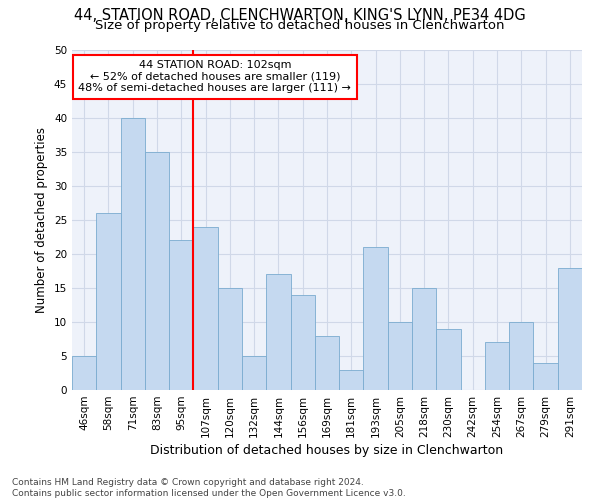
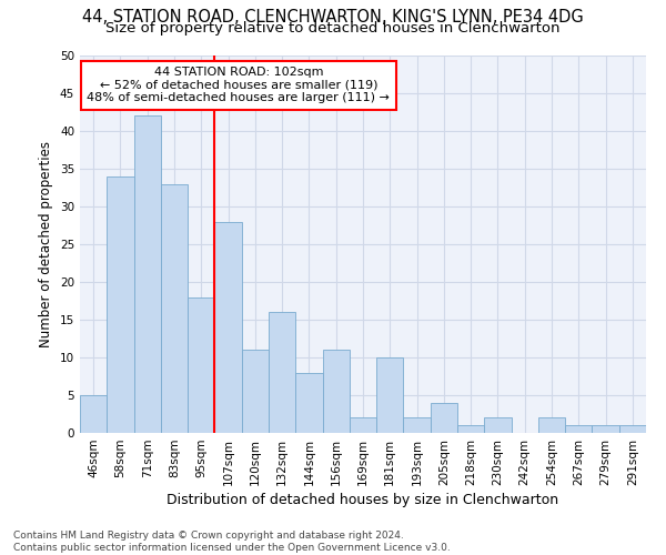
58sqm: 26 -> 34
71sqm: 40 -> 42
83sqm: 35 -> 33
95sqm: 22 -> 18
107sqm: 24 -> 28
120sqm: 15 -> 11
132sqm: 5 -> 16
144sqm: 17 -> 8
156sqm: 14 -> 11
169sqm: 8 -> 2
181sqm: 3 -> 10
193sqm: 21 -> 2
205sqm: 10 -> 4
218sqm: 15 -> 1
230sqm: 9 -> 2
254sqm: 7 -> 2
267sqm: 10 -> 1
279sqm: 4 -> 1
291sqm: 18 -> 1
